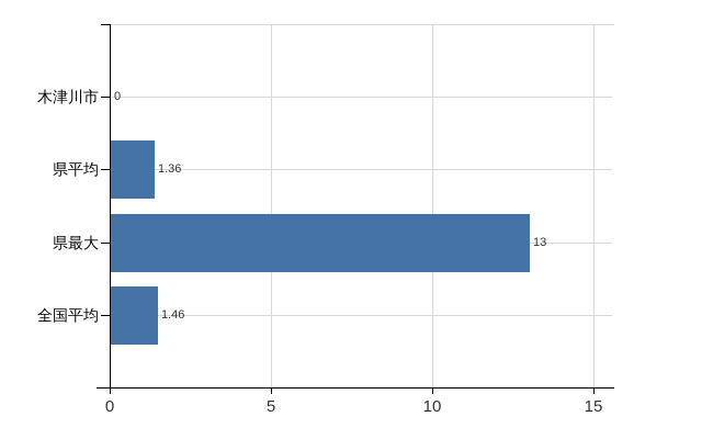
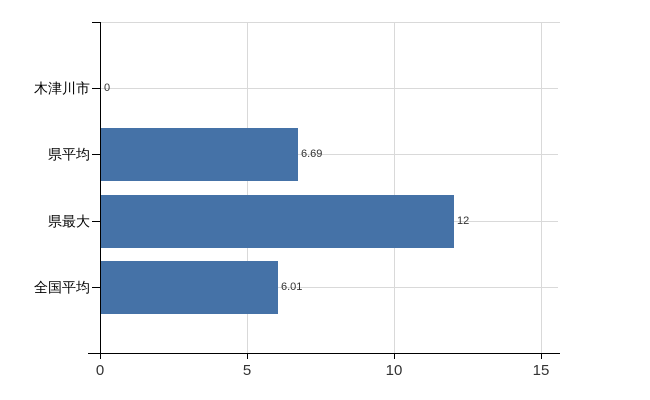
県平均: 1.36 -> 6.69
県最大: 13 -> 12
全国平均: 1.46 -> 6.01
